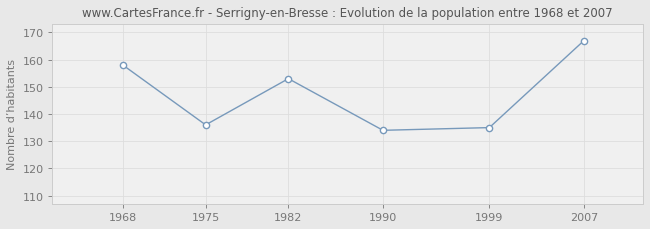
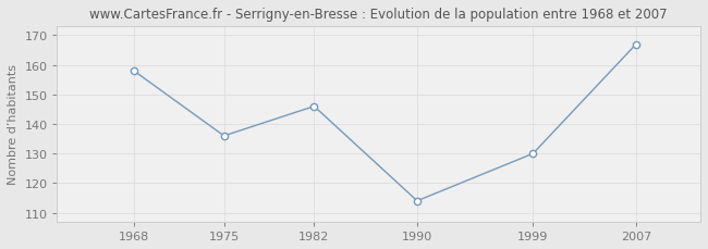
1982: 153 -> 146
1990: 134 -> 114
1999: 135 -> 130
